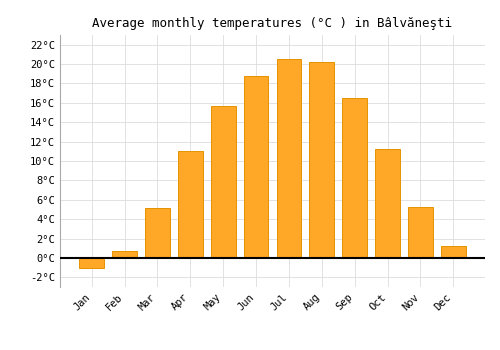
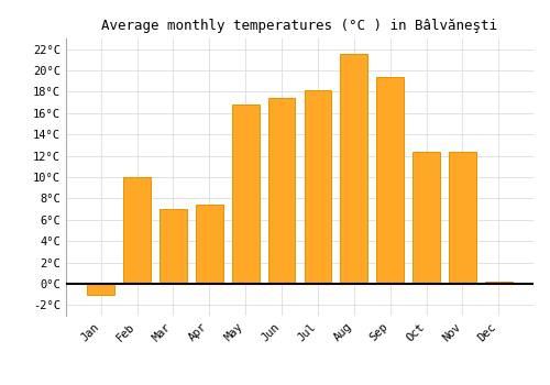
Feb: 0.7°C -> 10.0°C
Mar: 5.2°C -> 7.0°C
Apr: 11.0°C -> 7.4°C
May: 15.7°C -> 16.8°C
Jun: 18.8°C -> 17.4°C
Jul: 20.5°C -> 18.2°C
Aug: 20.2°C -> 21.6°C
Sep: 16.5°C -> 19.4°C
Oct: 11.2°C -> 12.4°C
Nov: 5.3°C -> 12.4°C
Dec: 1.2°C -> 0.2°C
